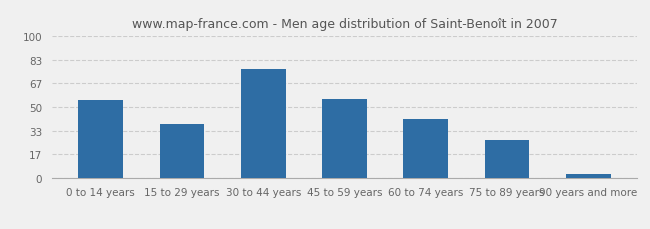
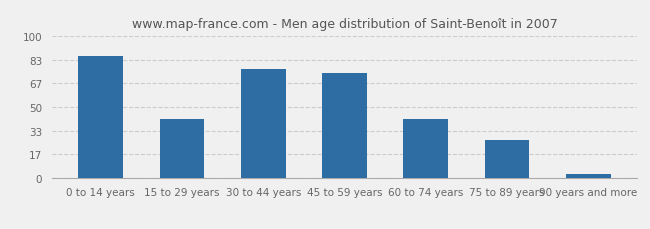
0 to 14 years: 55 -> 86
15 to 29 years: 38 -> 42
45 to 59 years: 56 -> 74
